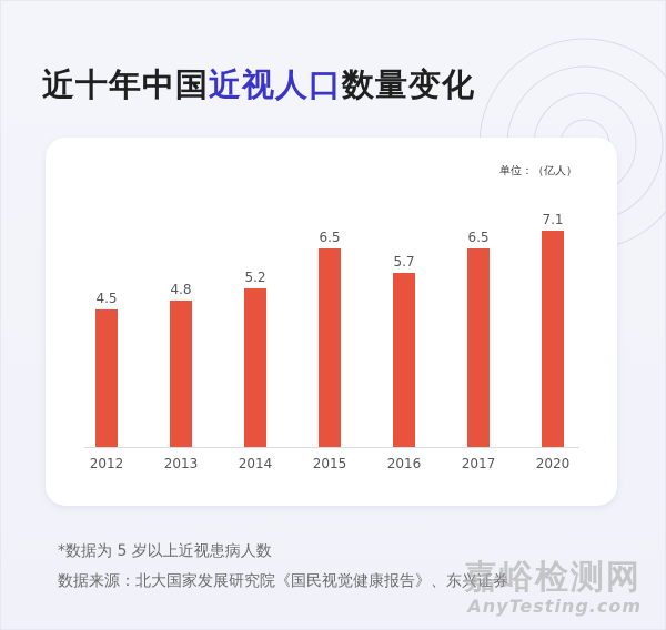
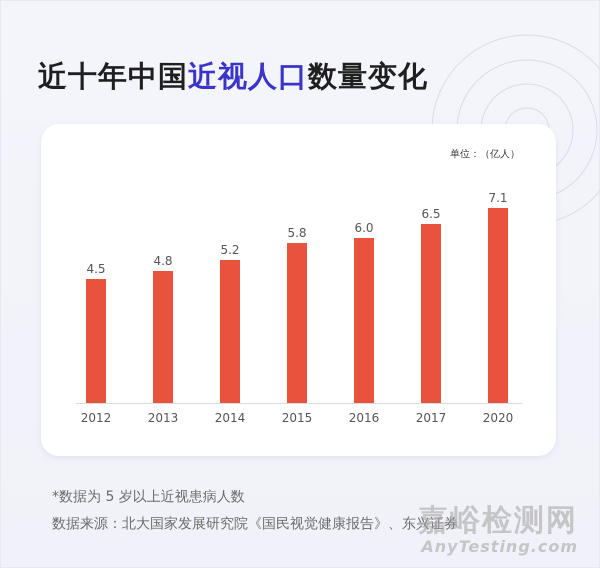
2015: 6.5 -> 5.8
2016: 5.7 -> 6.0
